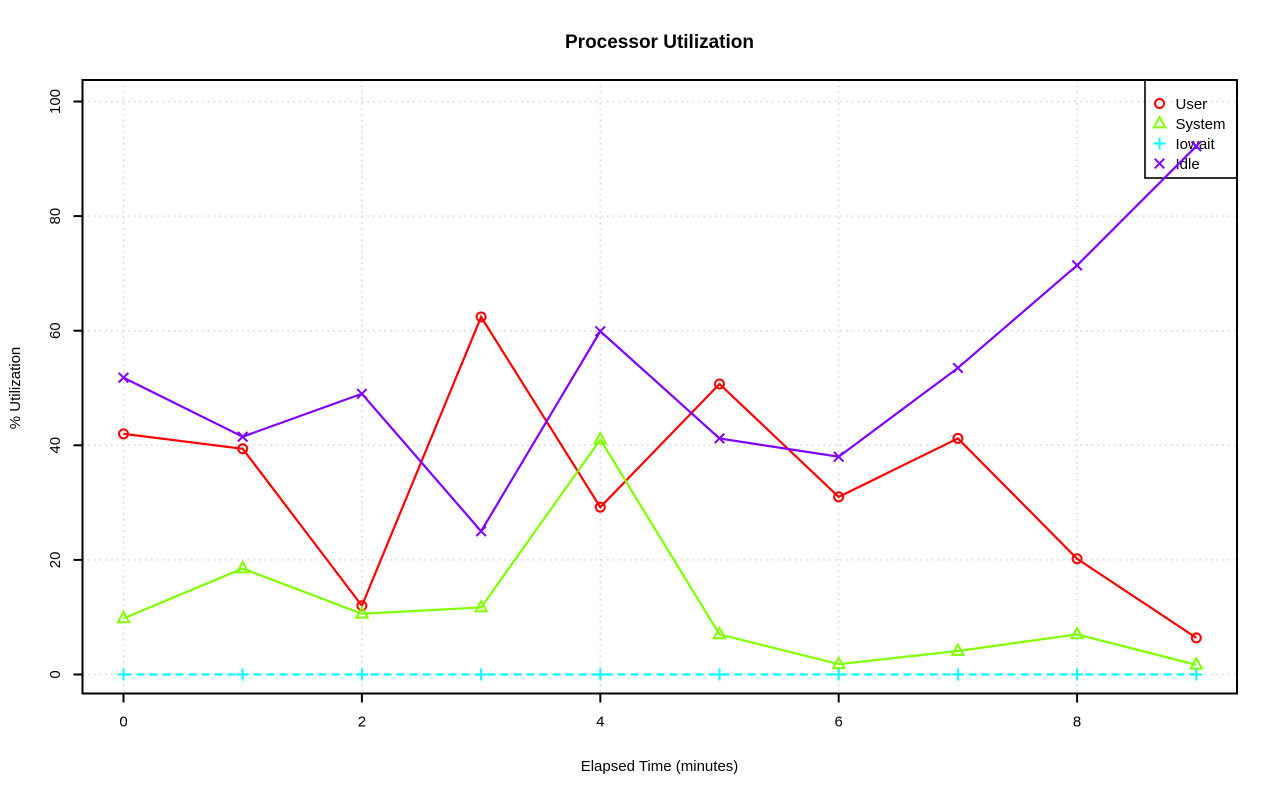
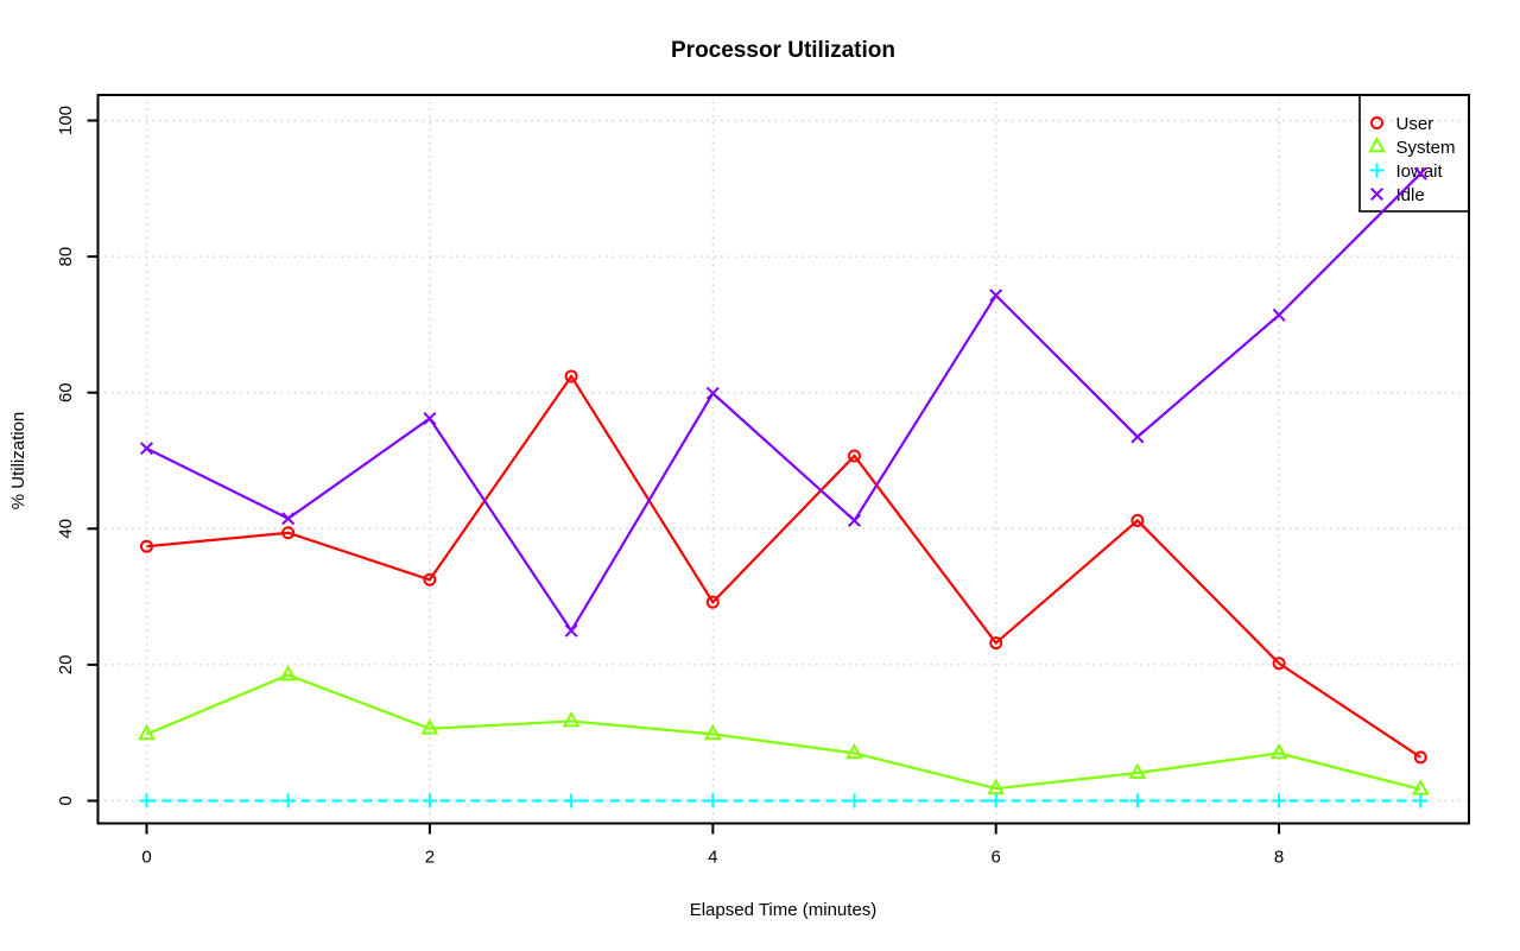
User/0: 42 -> 37
User/2: 12 -> 32
Idle/2: 49 -> 56
System/4: 41 -> 10
User/6: 31 -> 23
Idle/6: 38 -> 74
